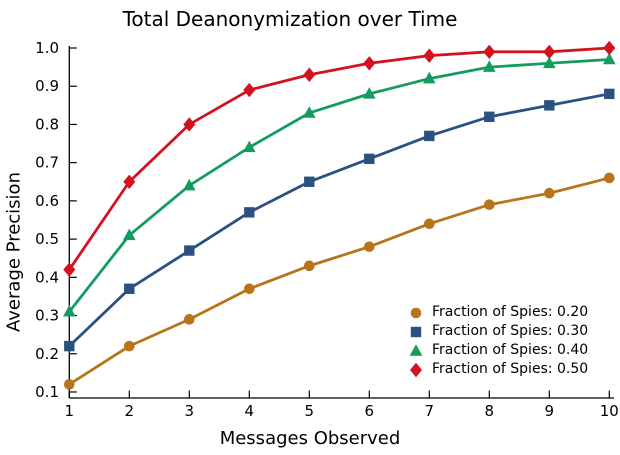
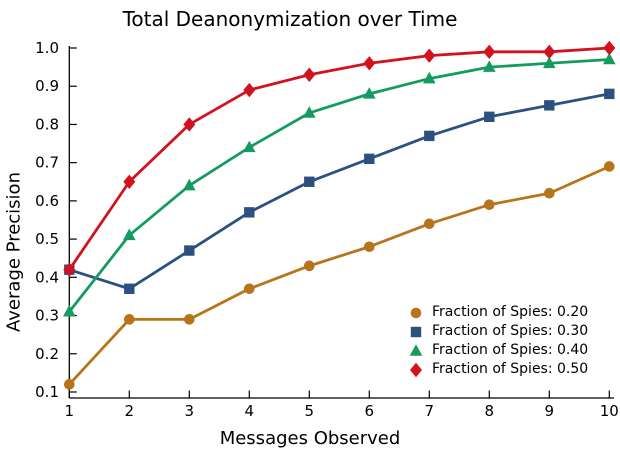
Fraction of Spies: 0.30/1: 0.22 -> 0.42
Fraction of Spies: 0.20/2: 0.22 -> 0.29
Fraction of Spies: 0.20/10: 0.66 -> 0.69
